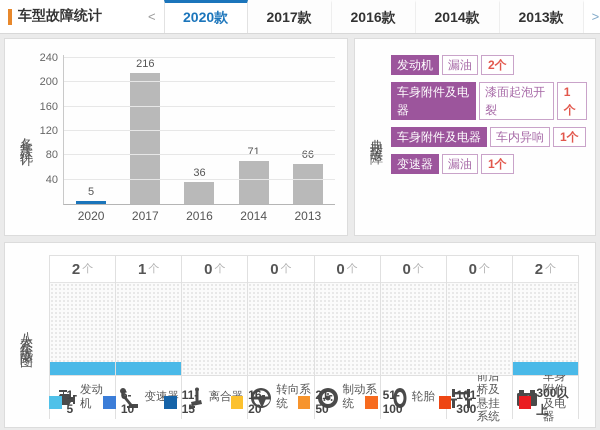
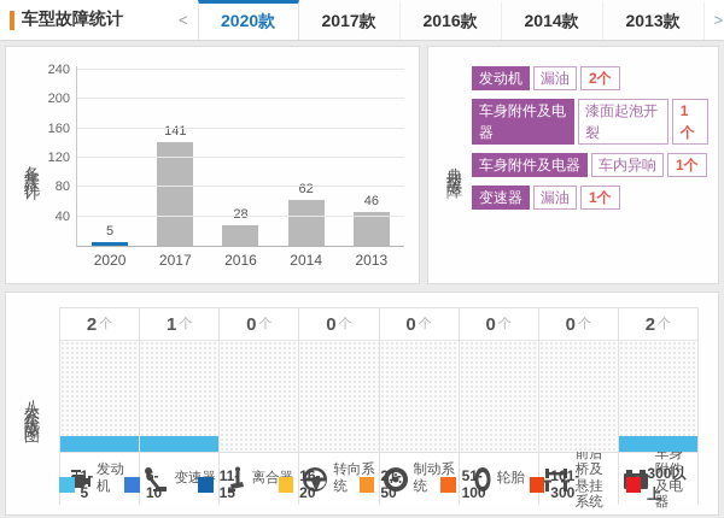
2017: 216 -> 141
2016: 36 -> 28
2014: 71 -> 62
2013: 66 -> 46
